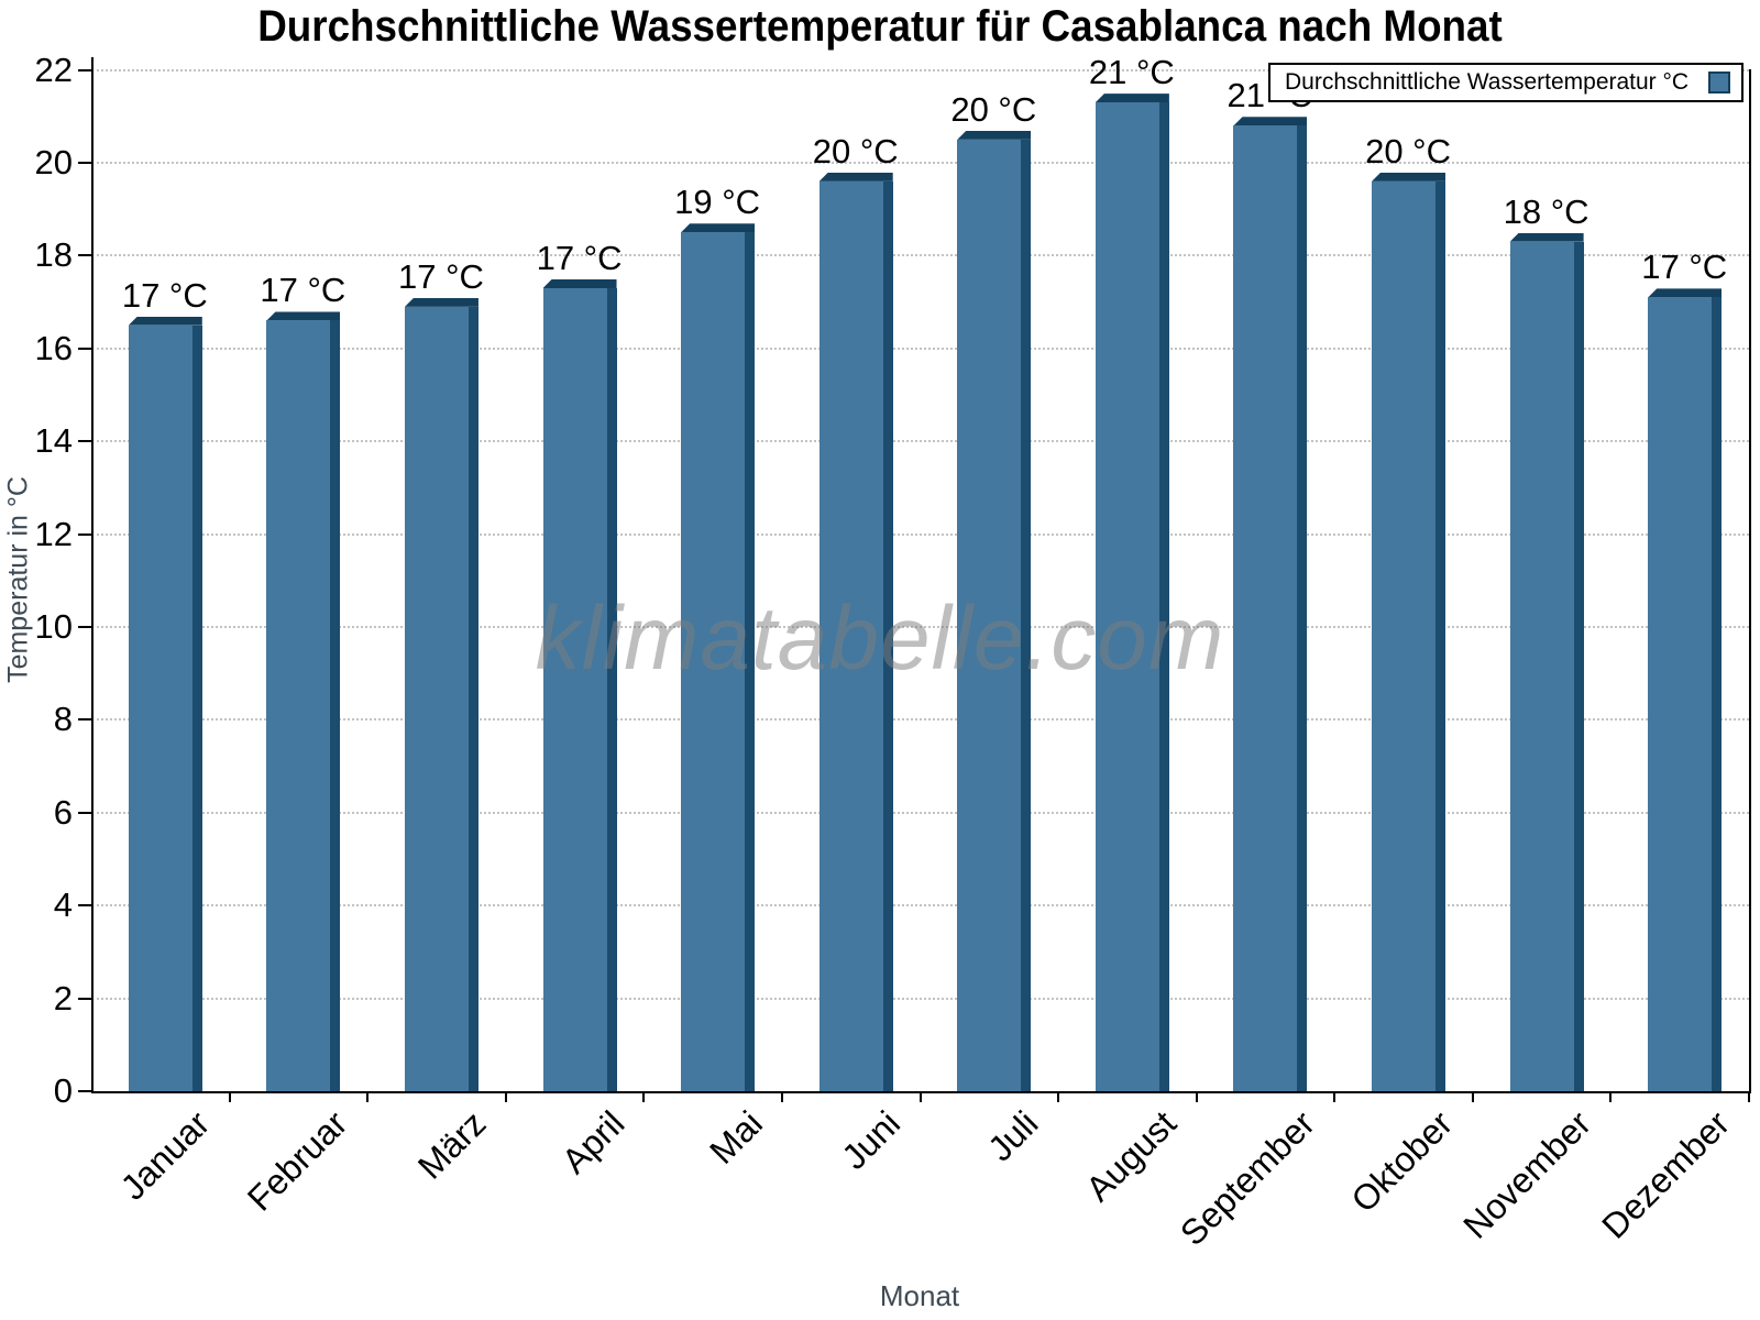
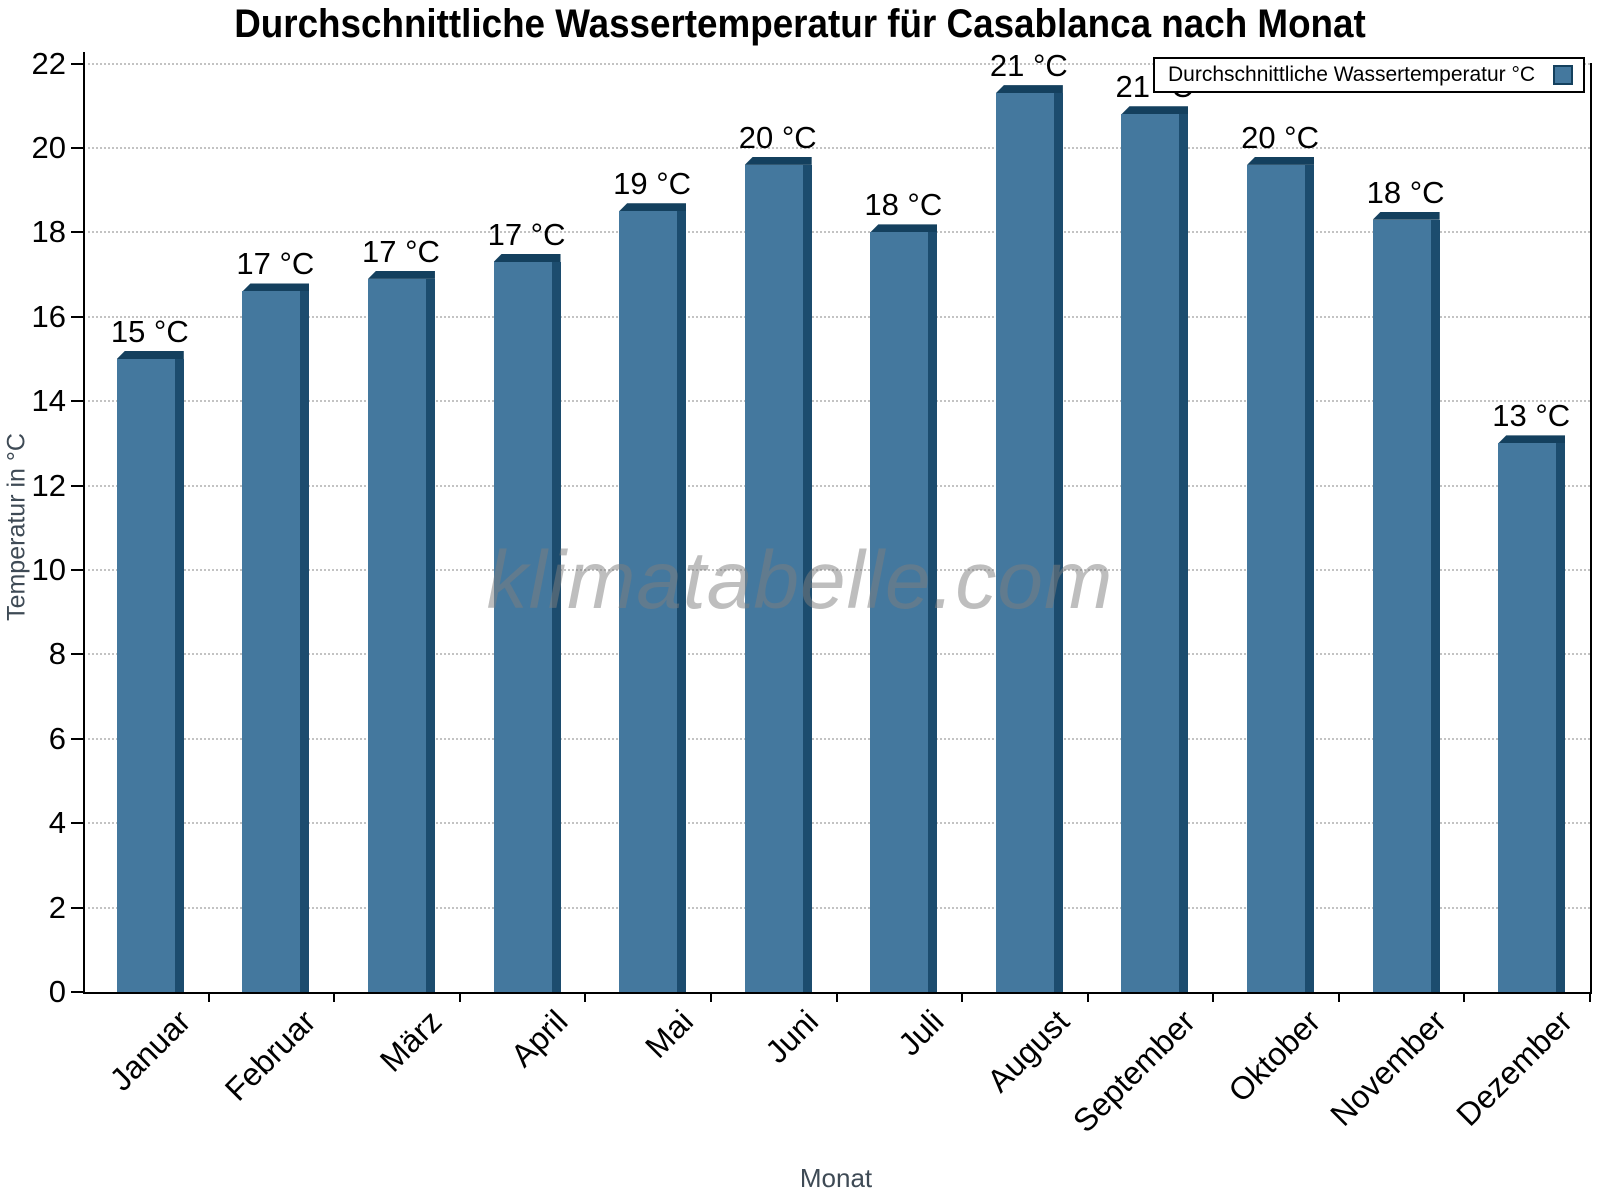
Januar: 17 -> 15
Juli: 20 -> 18
Dezember: 17 -> 13
